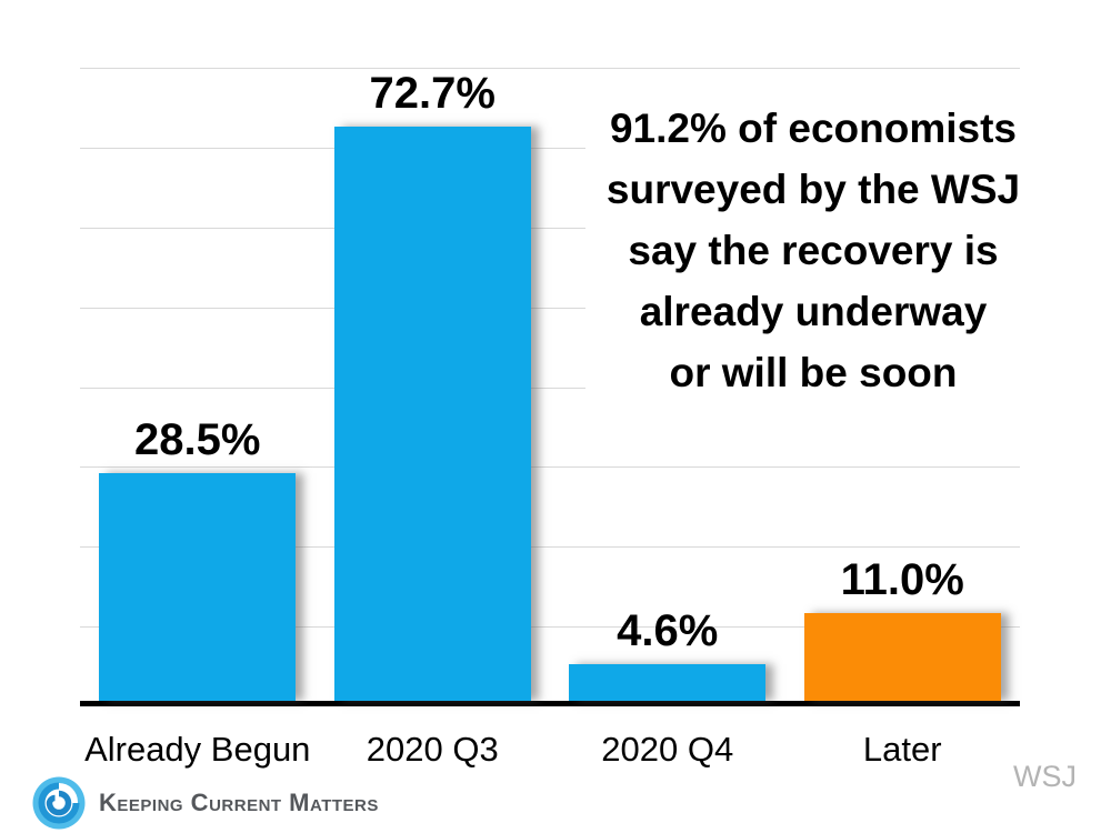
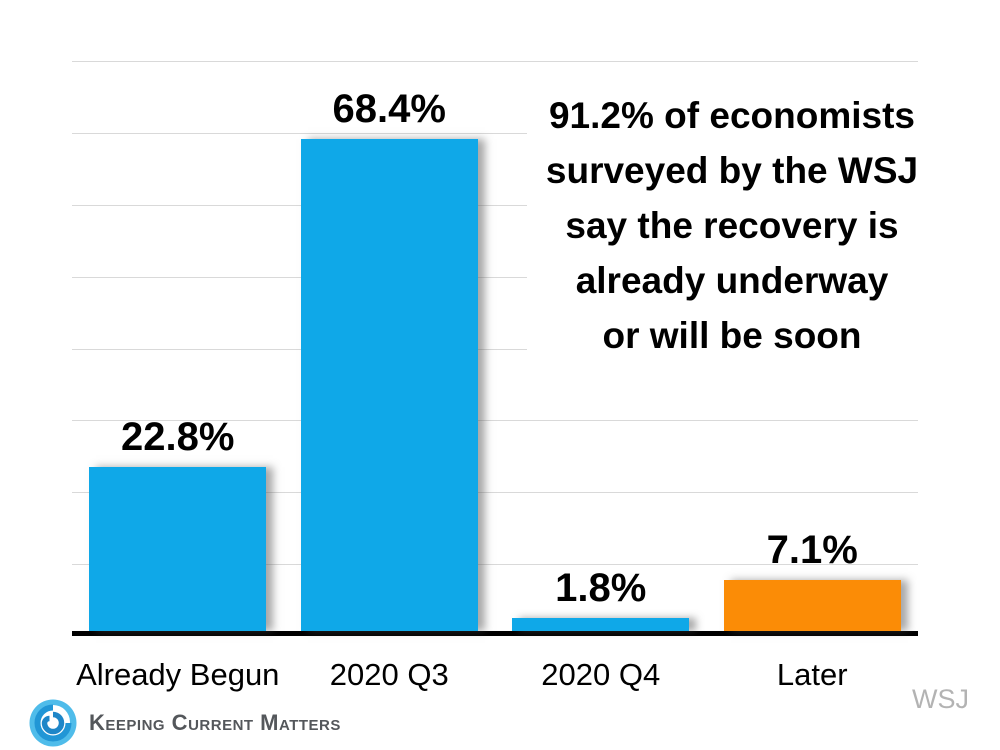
Already Begun: 28.5% -> 22.8%
2020 Q3: 72.7% -> 68.4%
2020 Q4: 4.6% -> 1.8%
Later: 11.0% -> 7.1%
